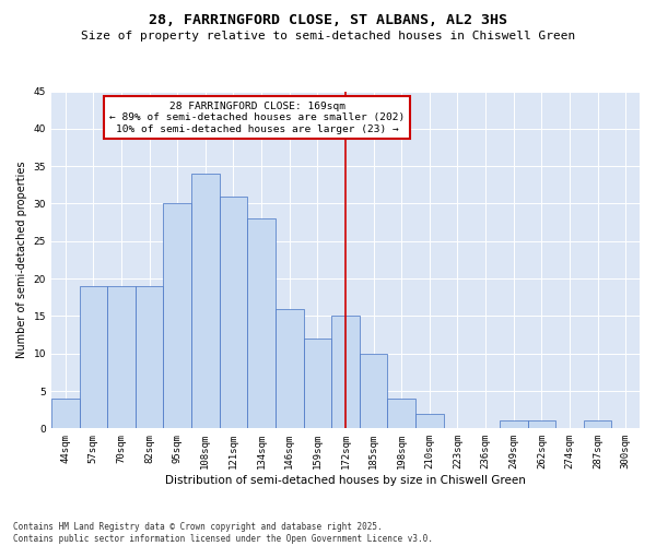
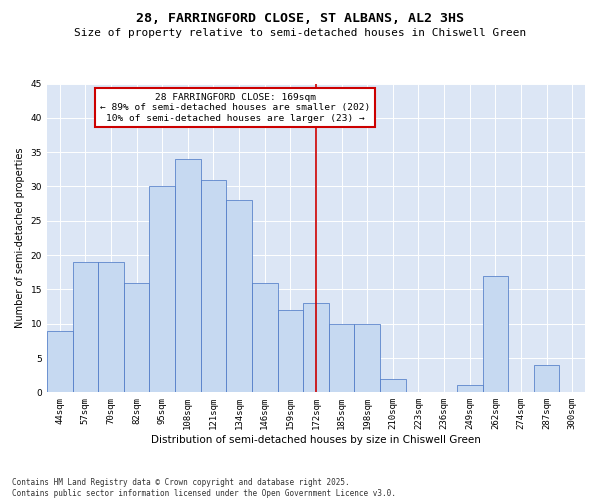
44sqm: 4 -> 9
82sqm: 19 -> 16
172sqm: 15 -> 13
198sqm: 4 -> 10
262sqm: 1 -> 17
287sqm: 1 -> 4
